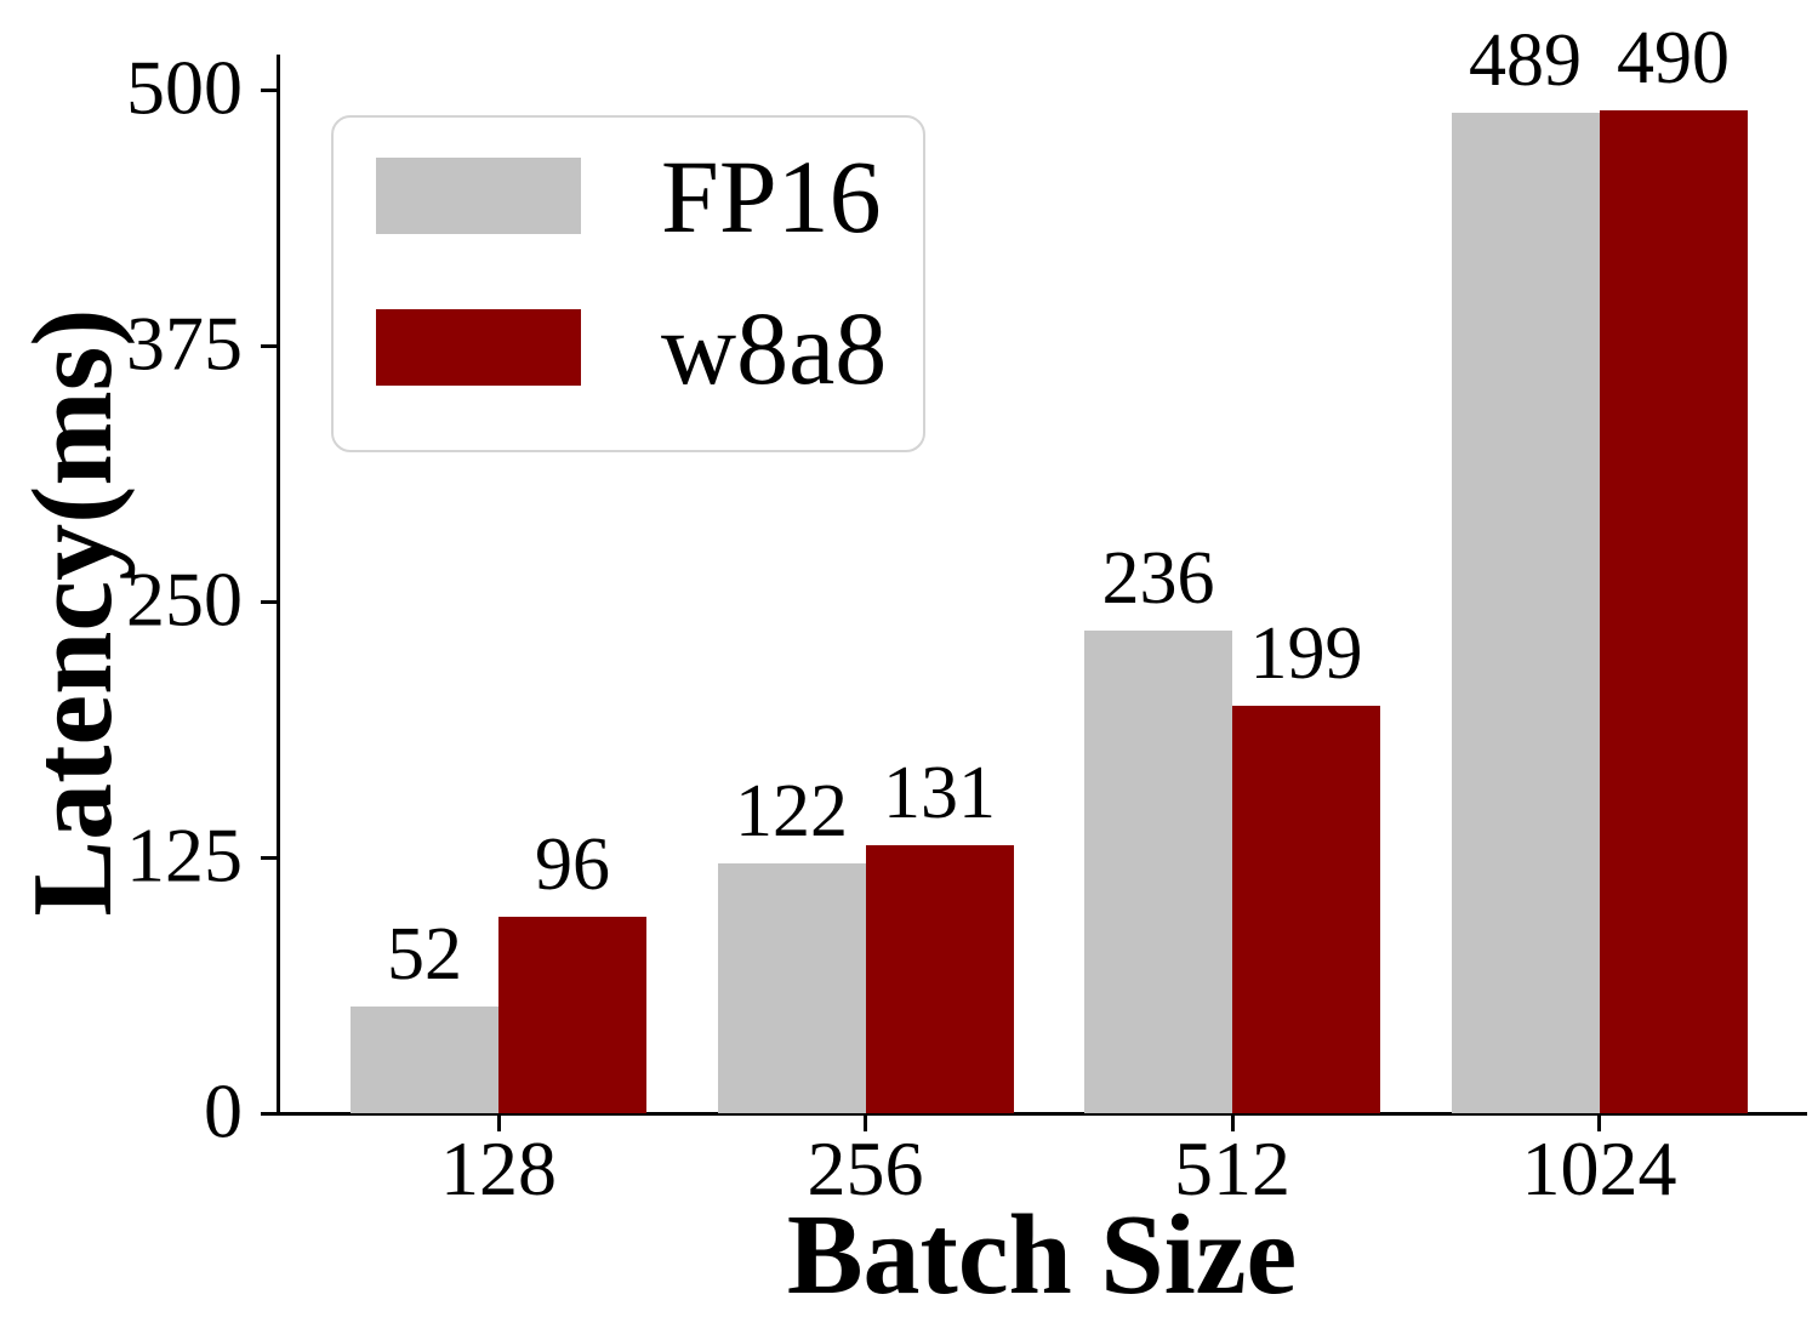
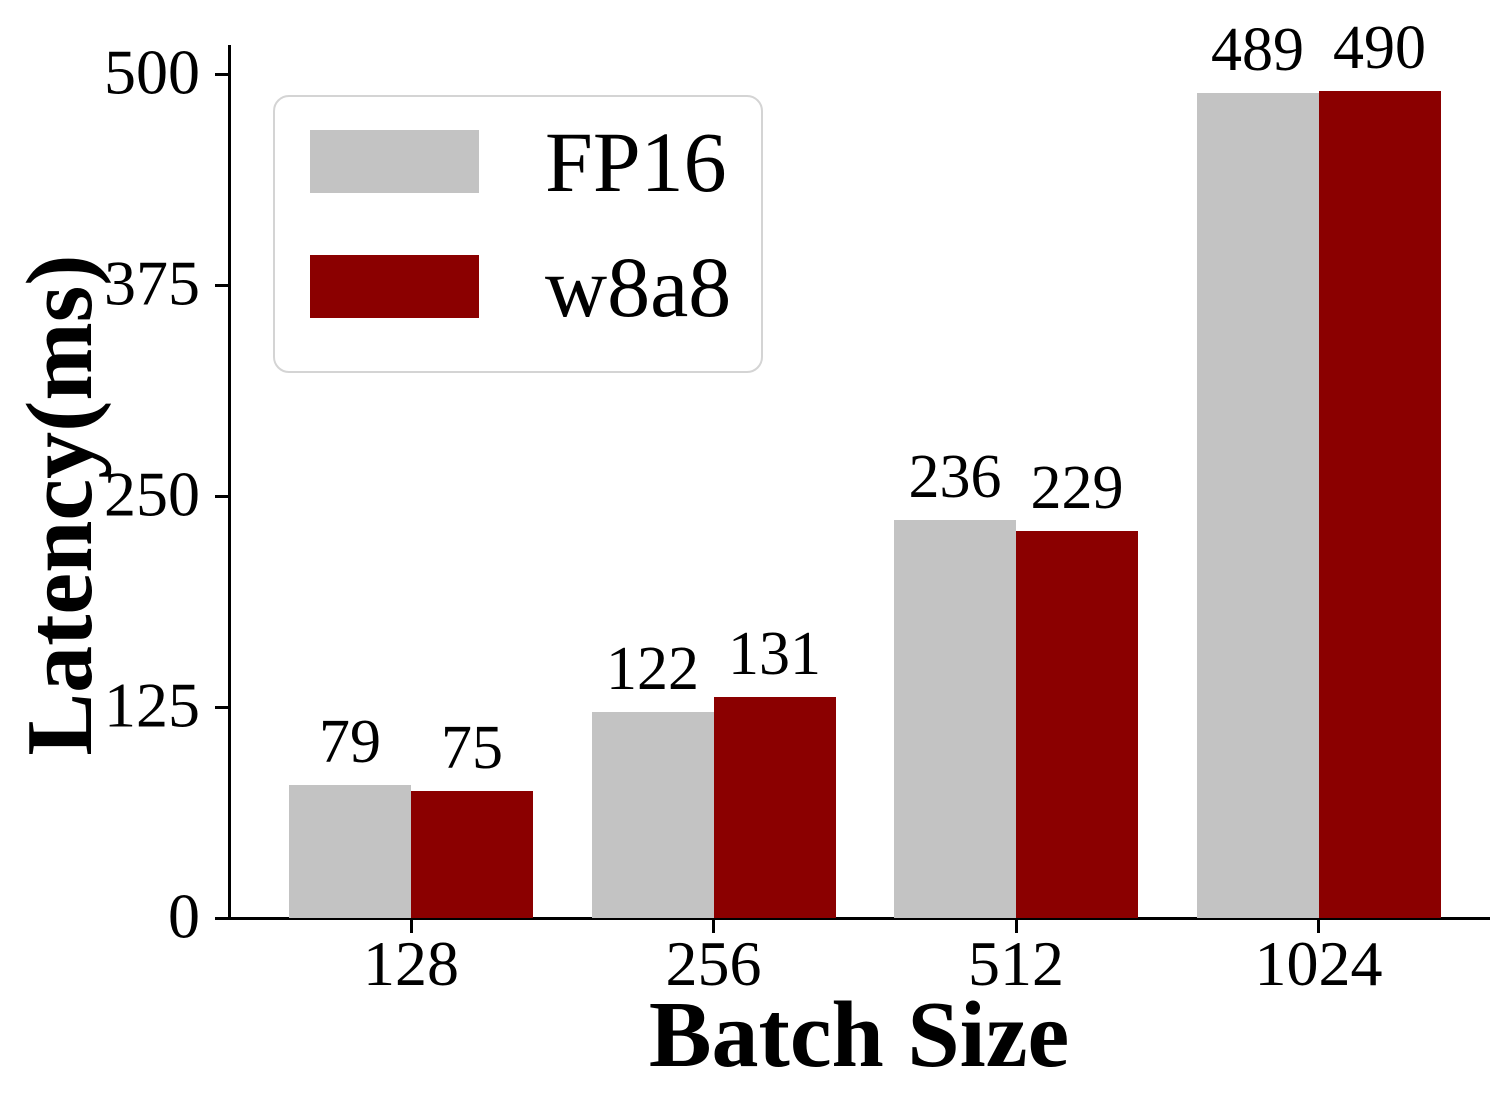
FP16/128: 52 -> 79
w8a8/128: 96 -> 75
w8a8/512: 199 -> 229
